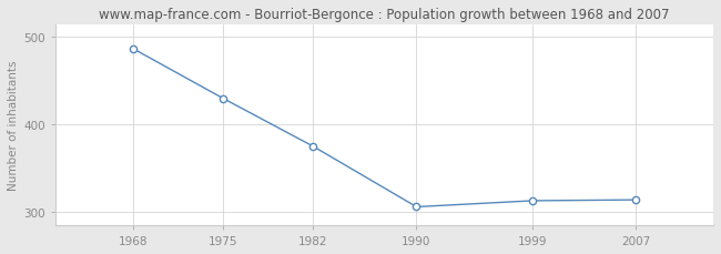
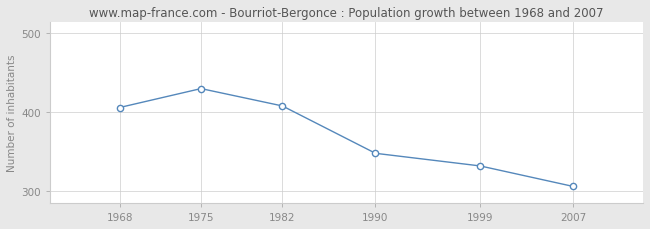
1968: 487 -> 406
1982: 375 -> 408
1990: 306 -> 348
1999: 313 -> 332
2007: 314 -> 306
